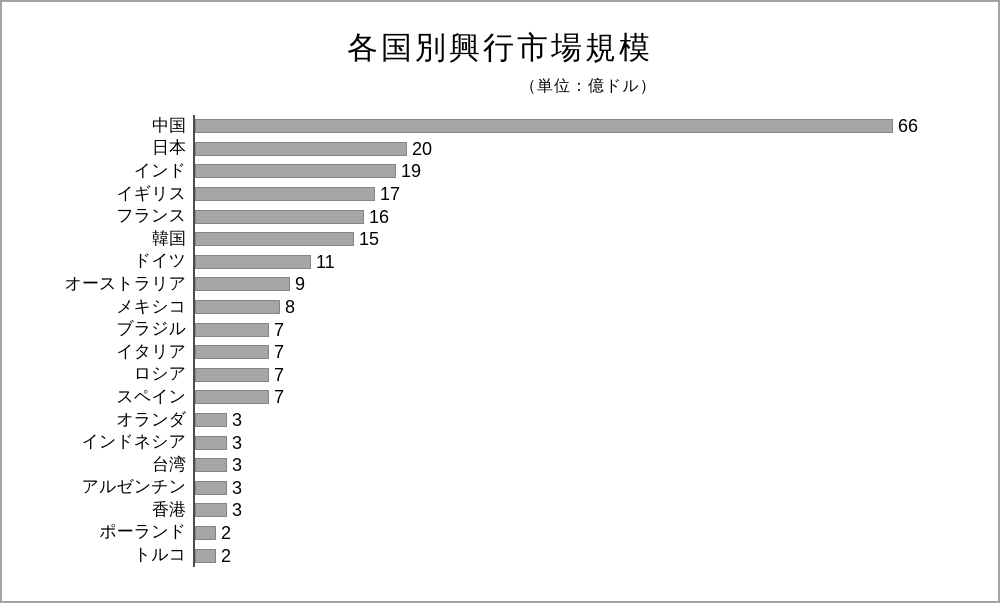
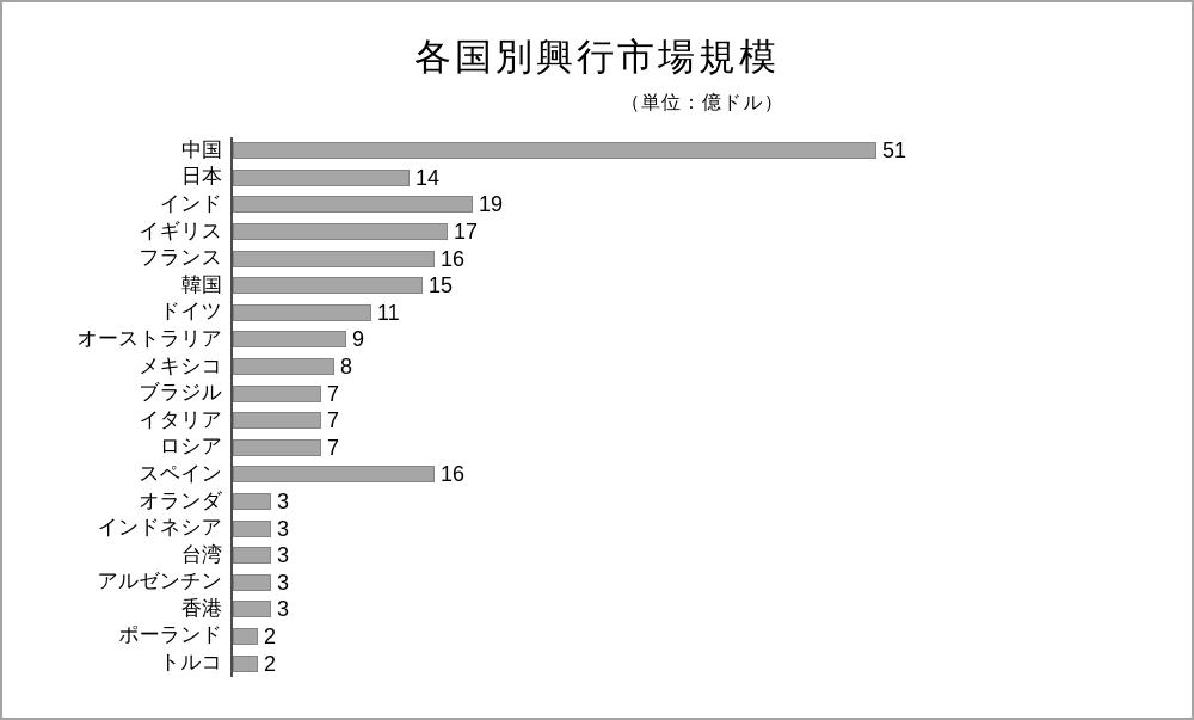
中国: 66 -> 51
日本: 20 -> 14
スペイン: 7 -> 16
